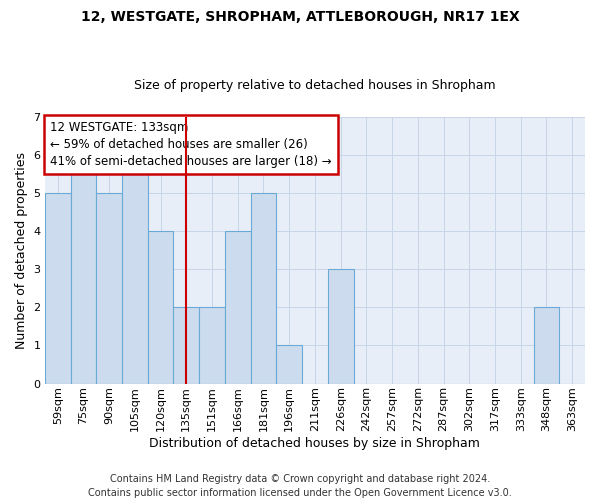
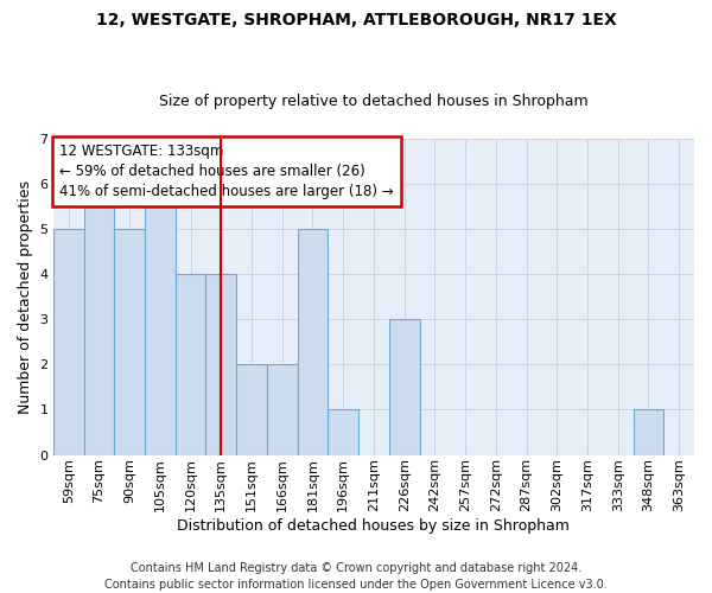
135sqm: 2 -> 4
166sqm: 4 -> 2
348sqm: 2 -> 1
